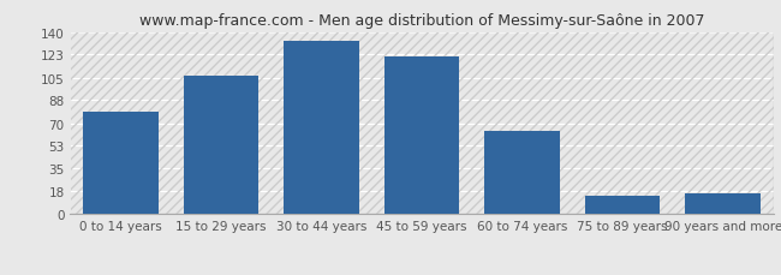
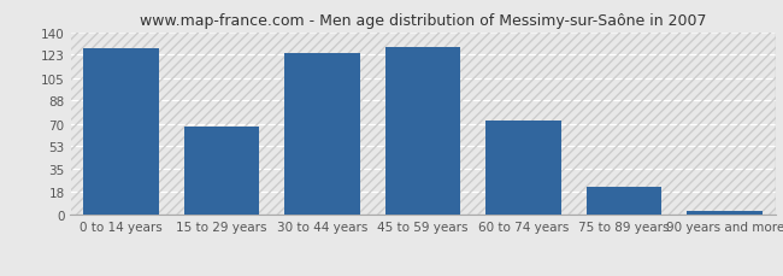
0 to 14 years: 79 -> 128
15 to 29 years: 106 -> 68
30 to 44 years: 133 -> 124
45 to 59 years: 121 -> 129
60 to 74 years: 64 -> 72
75 to 89 years: 14 -> 22
90 years and more: 16 -> 3
